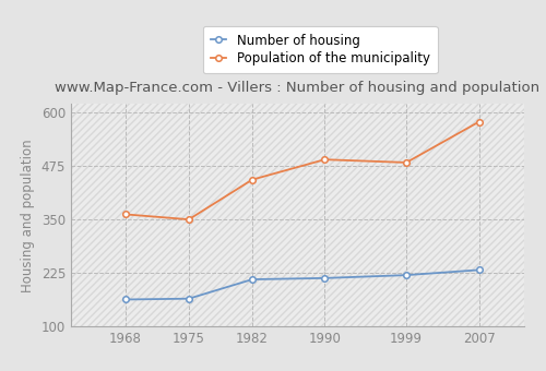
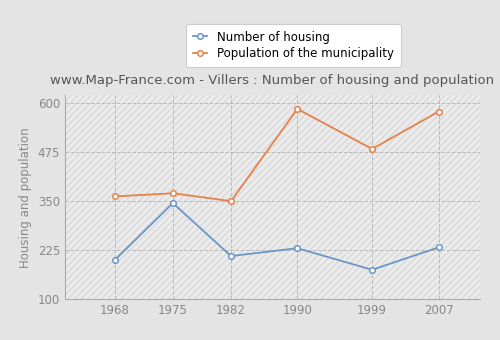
Number of housing/1968: 163 -> 200
Number of housing/1975: 165 -> 345
Population of the municipality/1975: 350 -> 370
Population of the municipality/1982: 443 -> 350
Number of housing/1990: 213 -> 230
Population of the municipality/1990: 490 -> 585
Number of housing/1999: 220 -> 175
